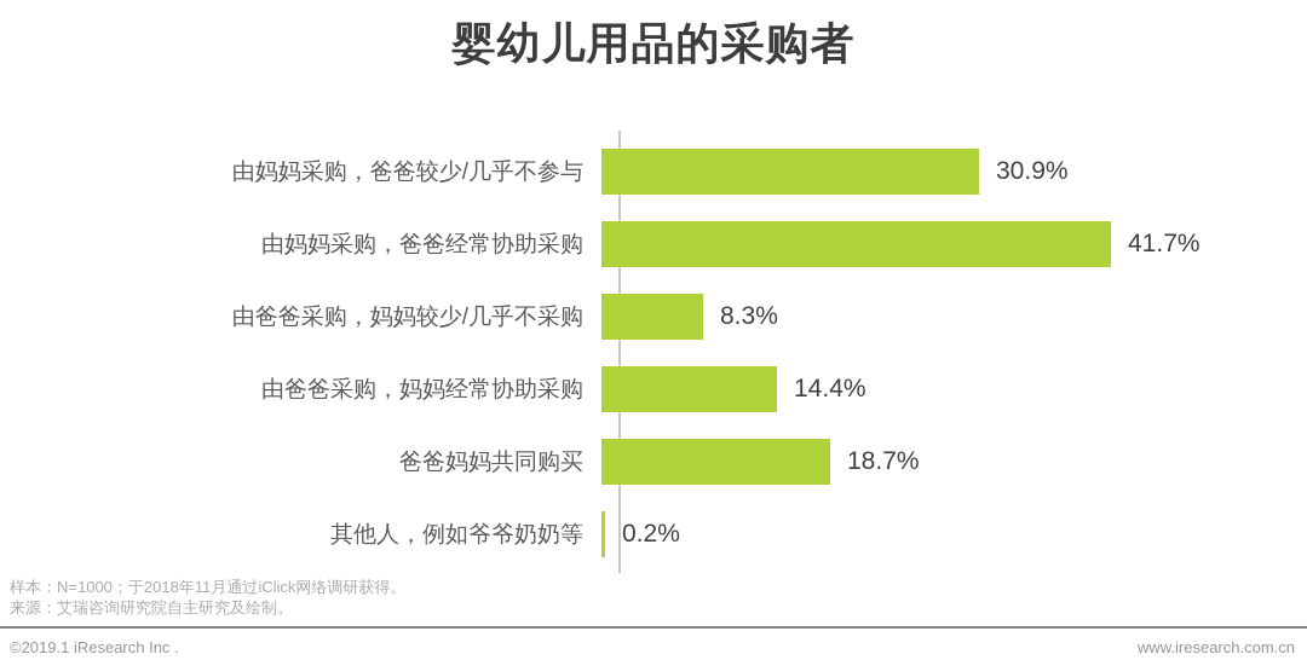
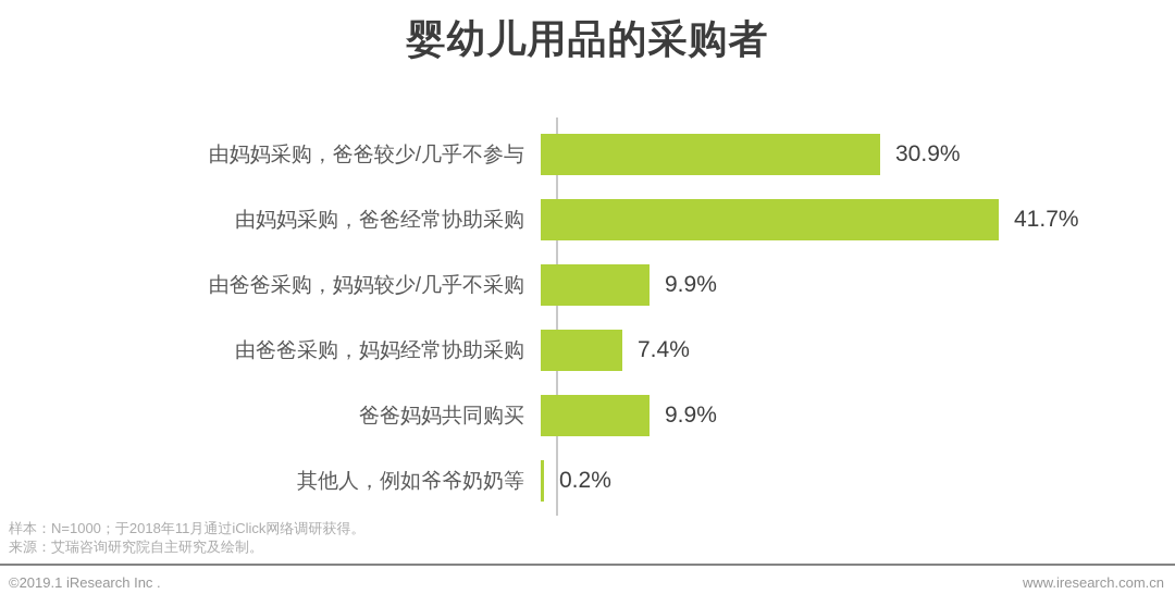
由爸爸采购，妈妈较少/几乎不采购: 8.3% -> 9.9%
由爸爸采购，妈妈经常协助采购: 14.4% -> 7.4%
爸爸妈妈共同购买: 18.7% -> 9.9%
